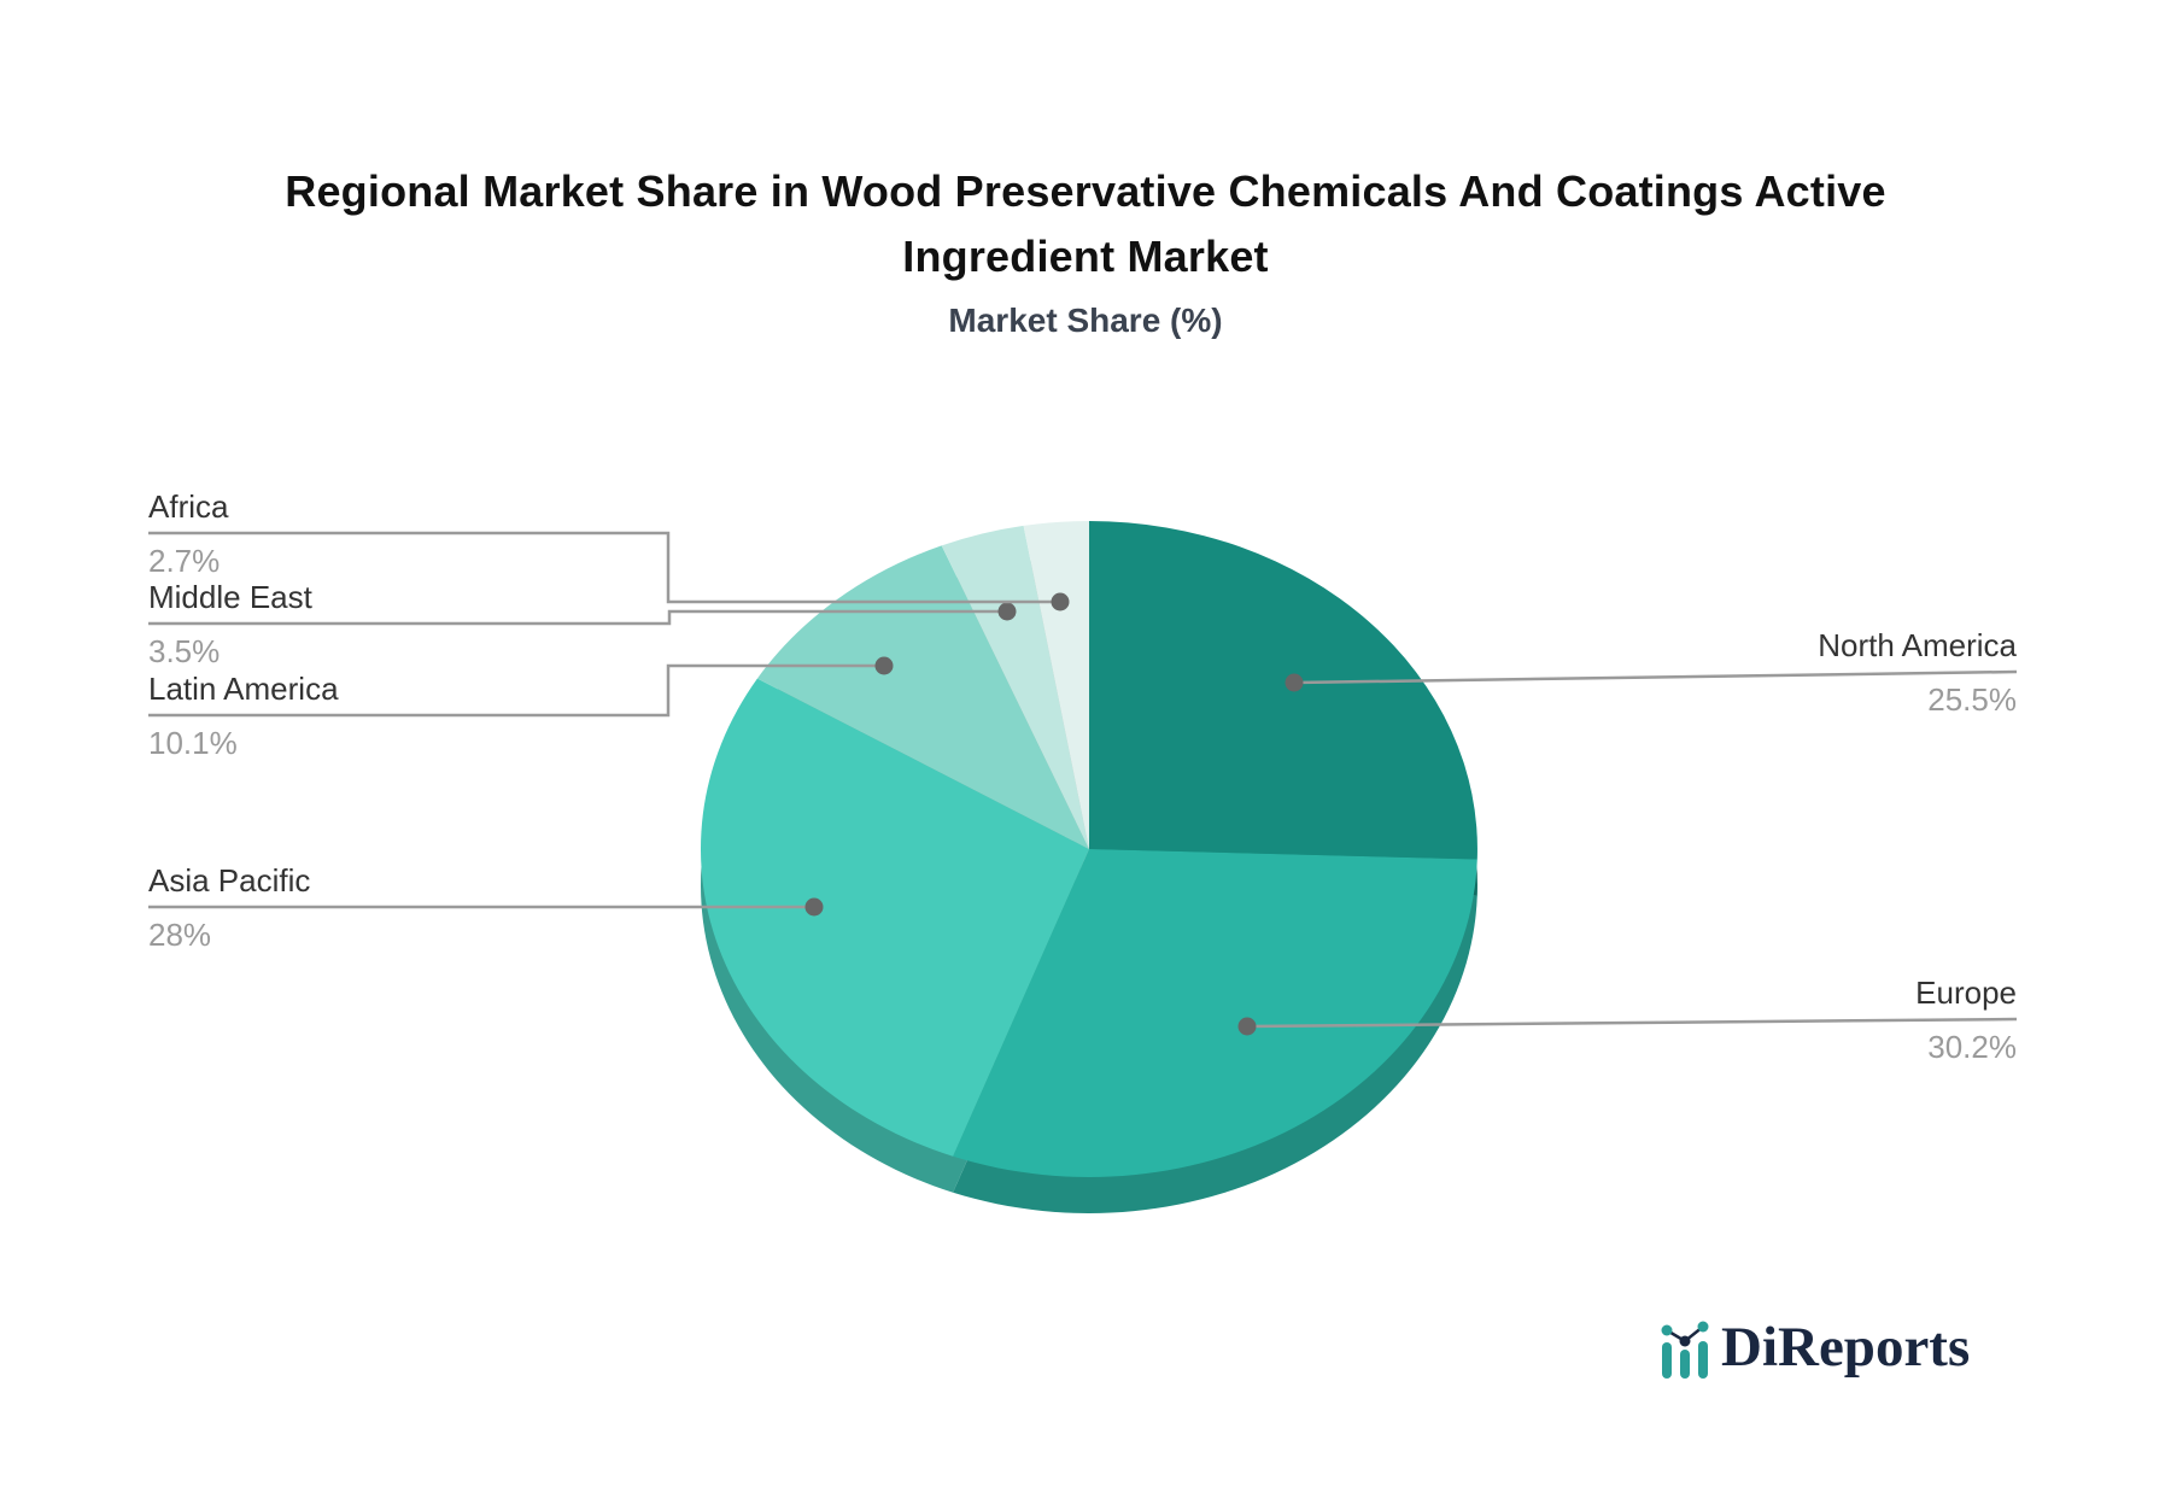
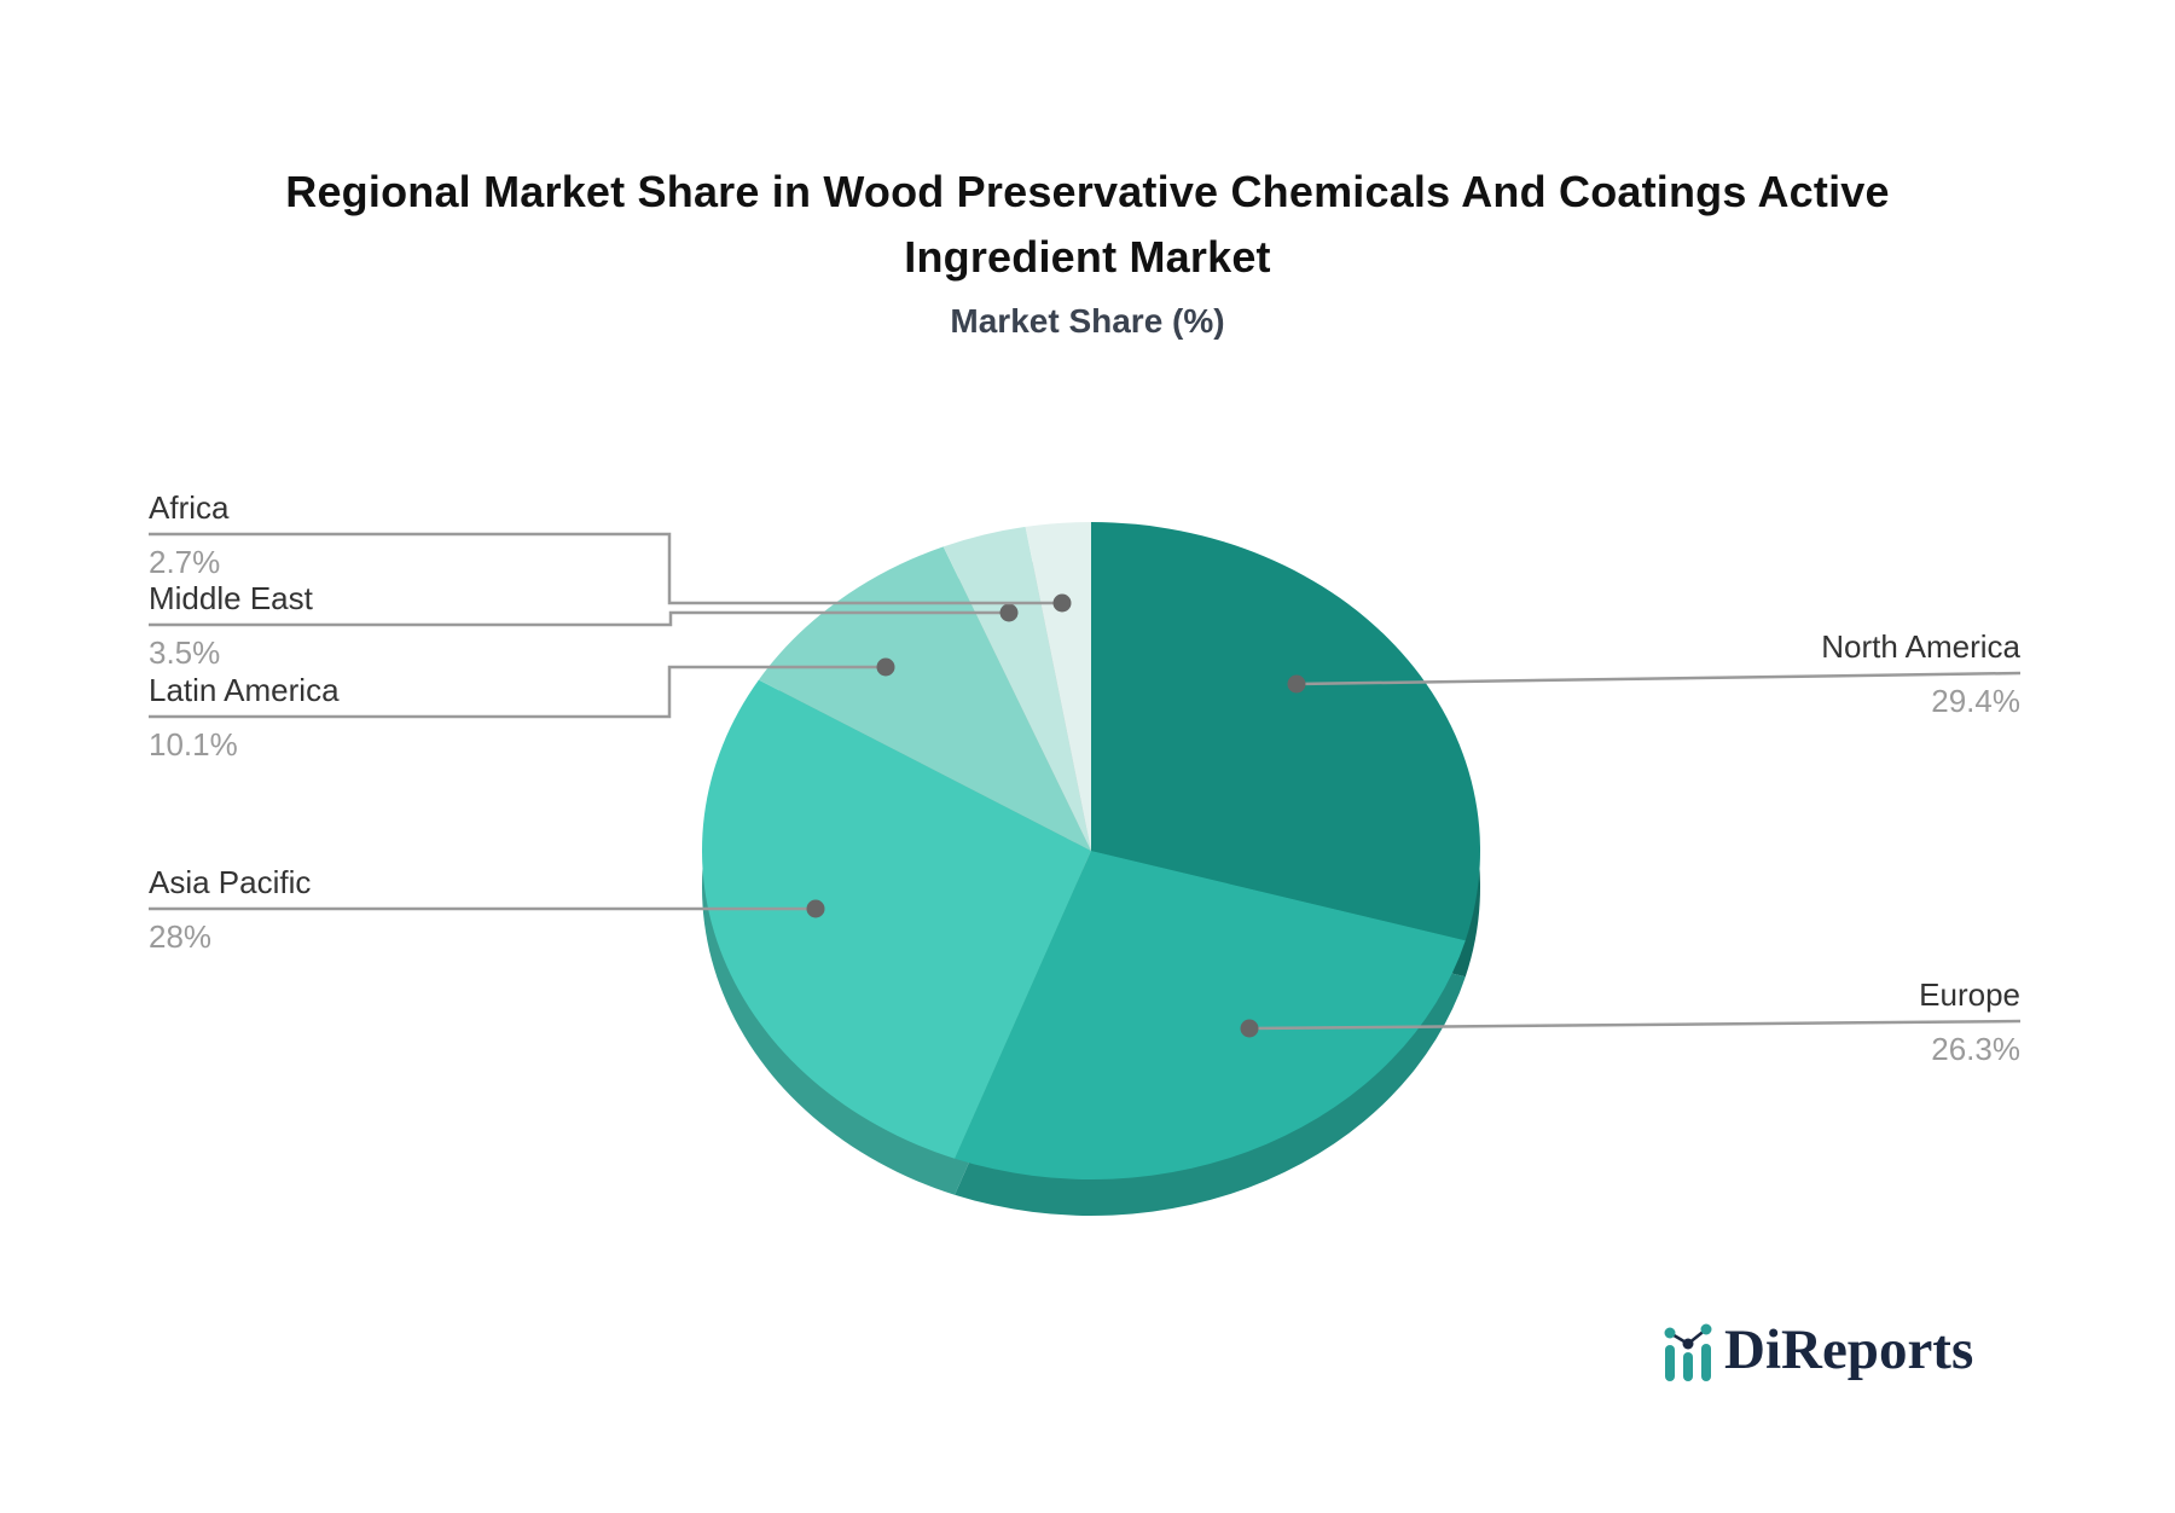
North America: 25.5% -> 29.4%
Europe: 30.2% -> 26.3%
